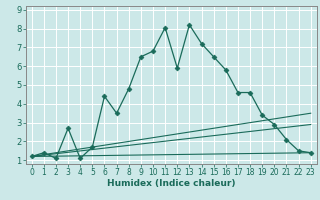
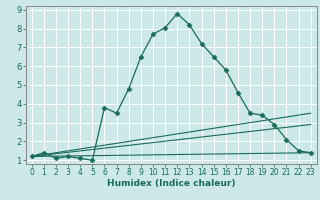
3: 2.7 -> 1.2
5: 1.7 -> 1.0
6: 4.4 -> 3.8
10: 6.8 -> 7.7
12: 5.9 -> 8.8
18: 4.6 -> 3.5
